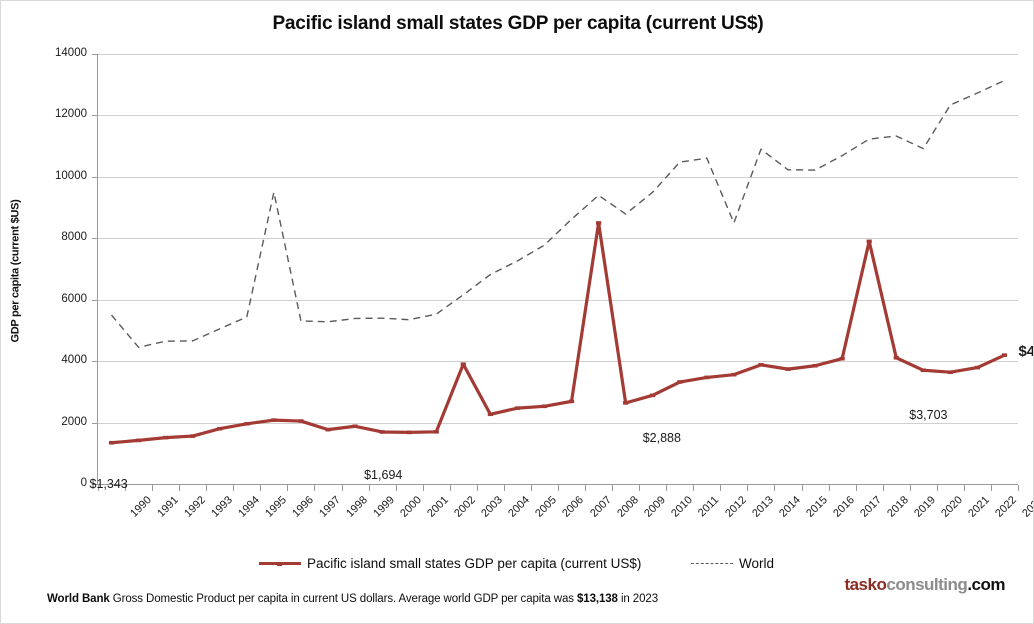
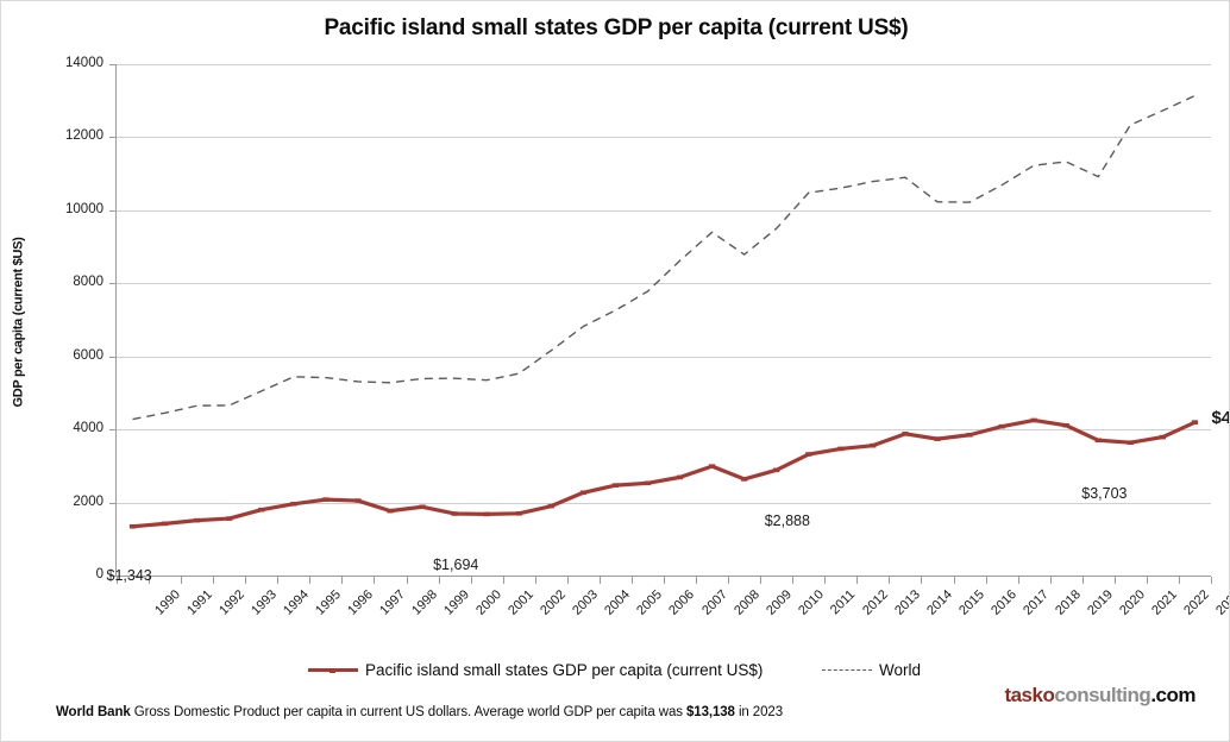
World/1990: 5500 -> 4300
World/1996: 9500 -> 5400
Pacific island small states GDP per capita (current US$)/2003: 3900 -> 1900
Pacific island small states GDP per capita (current US$)/2008: 8500 -> 3000
World/2013: 8500 -> 10800
Pacific island small states GDP per capita (current US$)/2018: 7900 -> 4200
